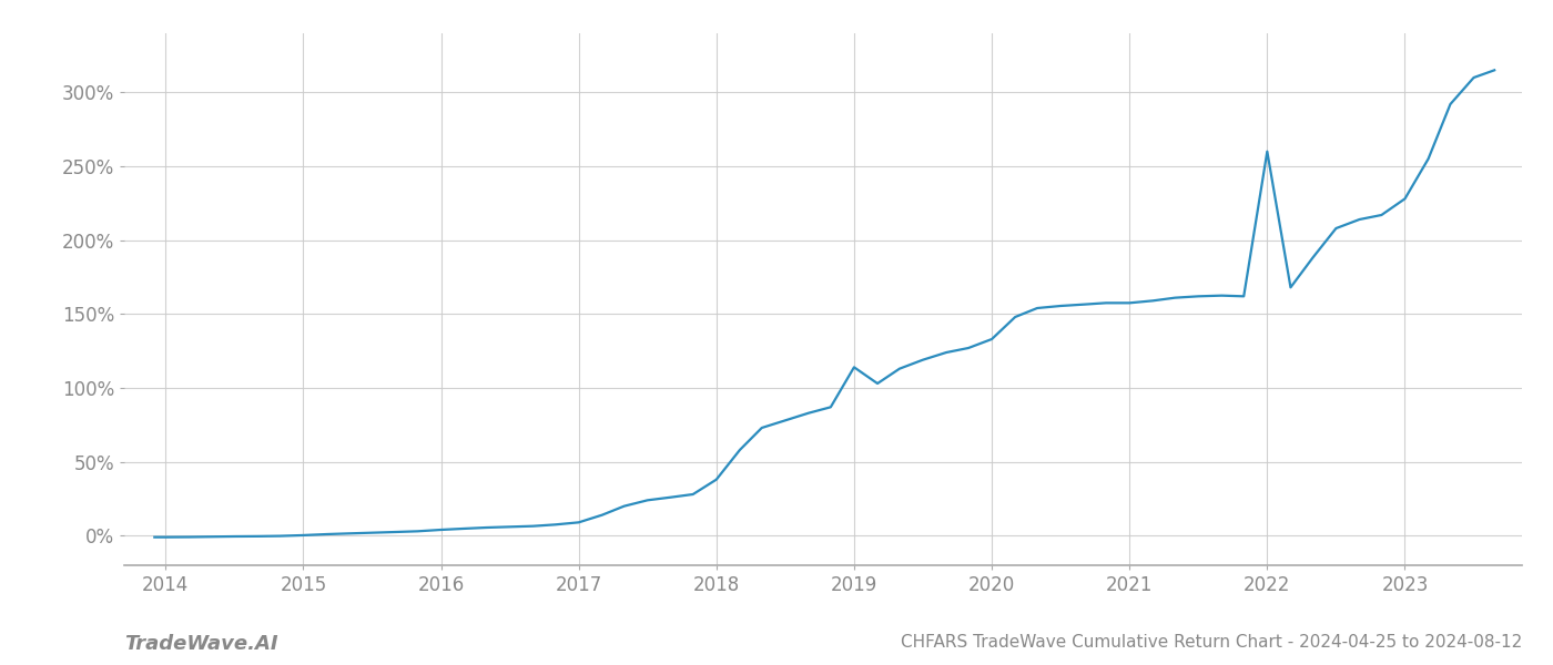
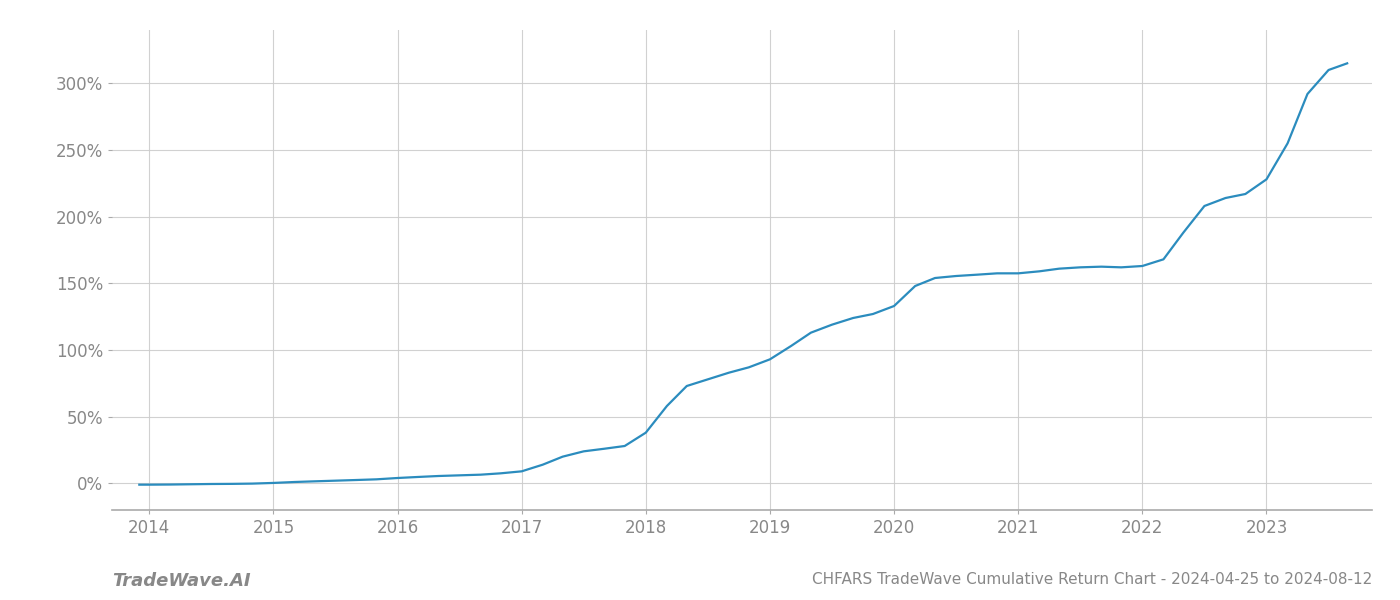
2019: 114% -> 93%
2022: 260% -> 163%
